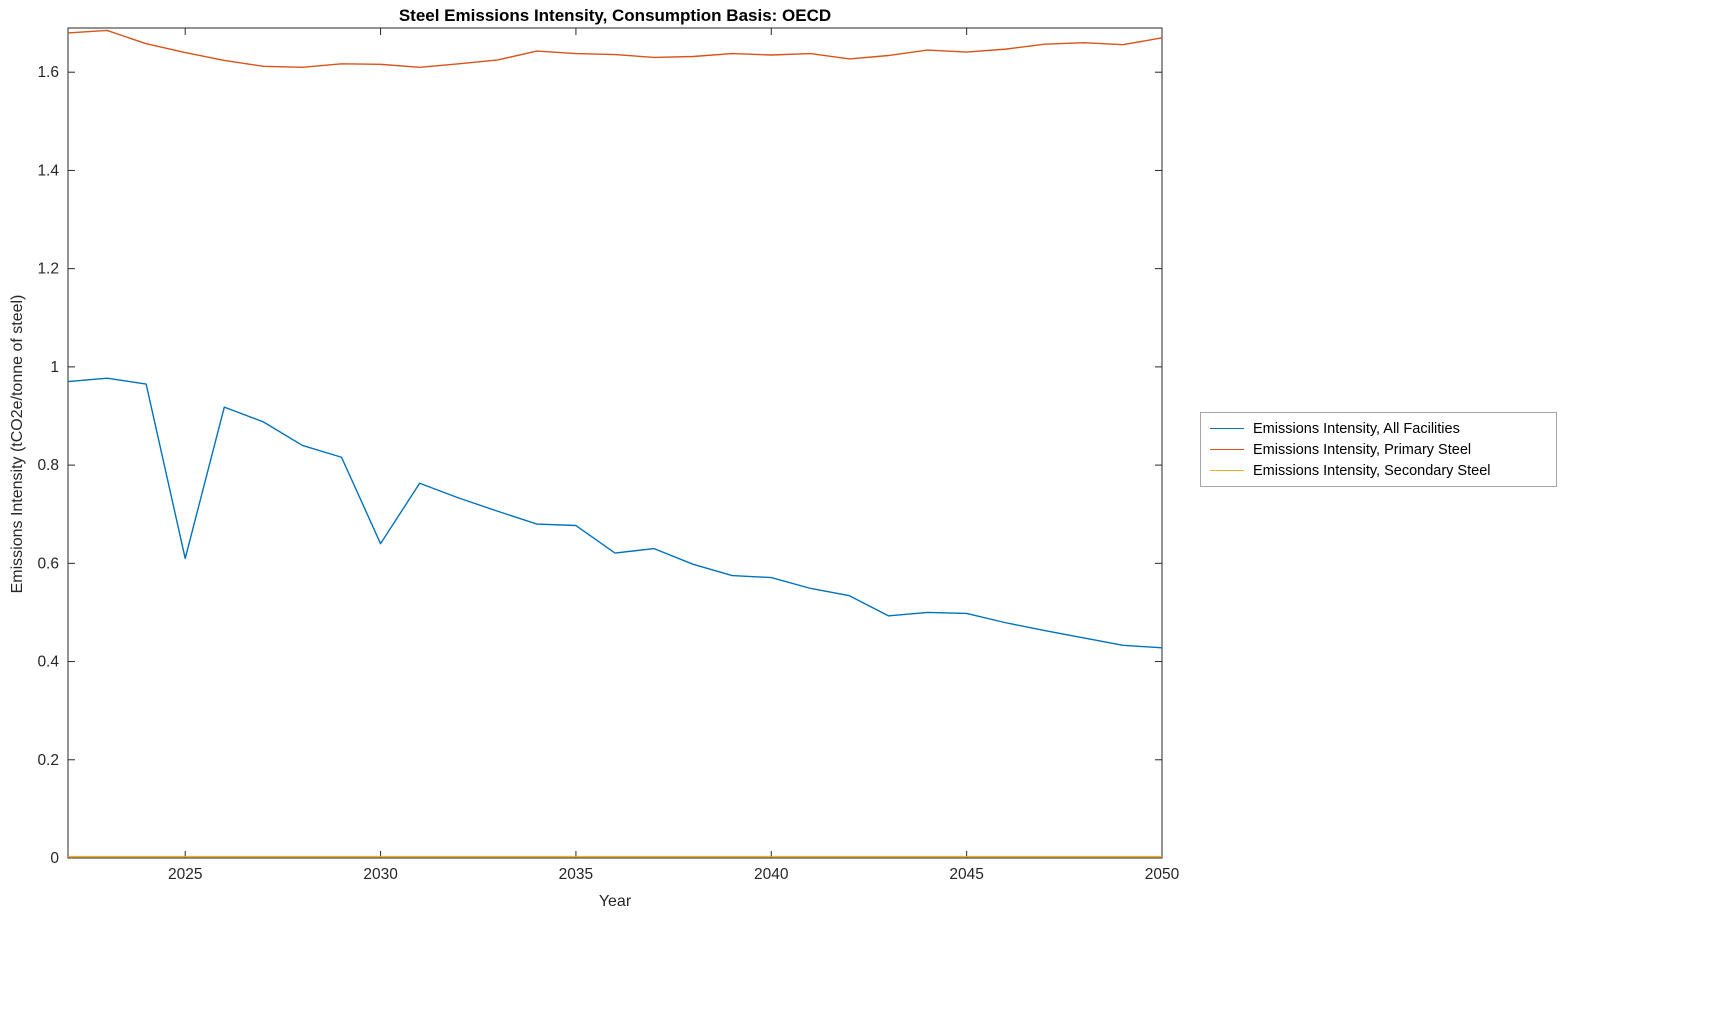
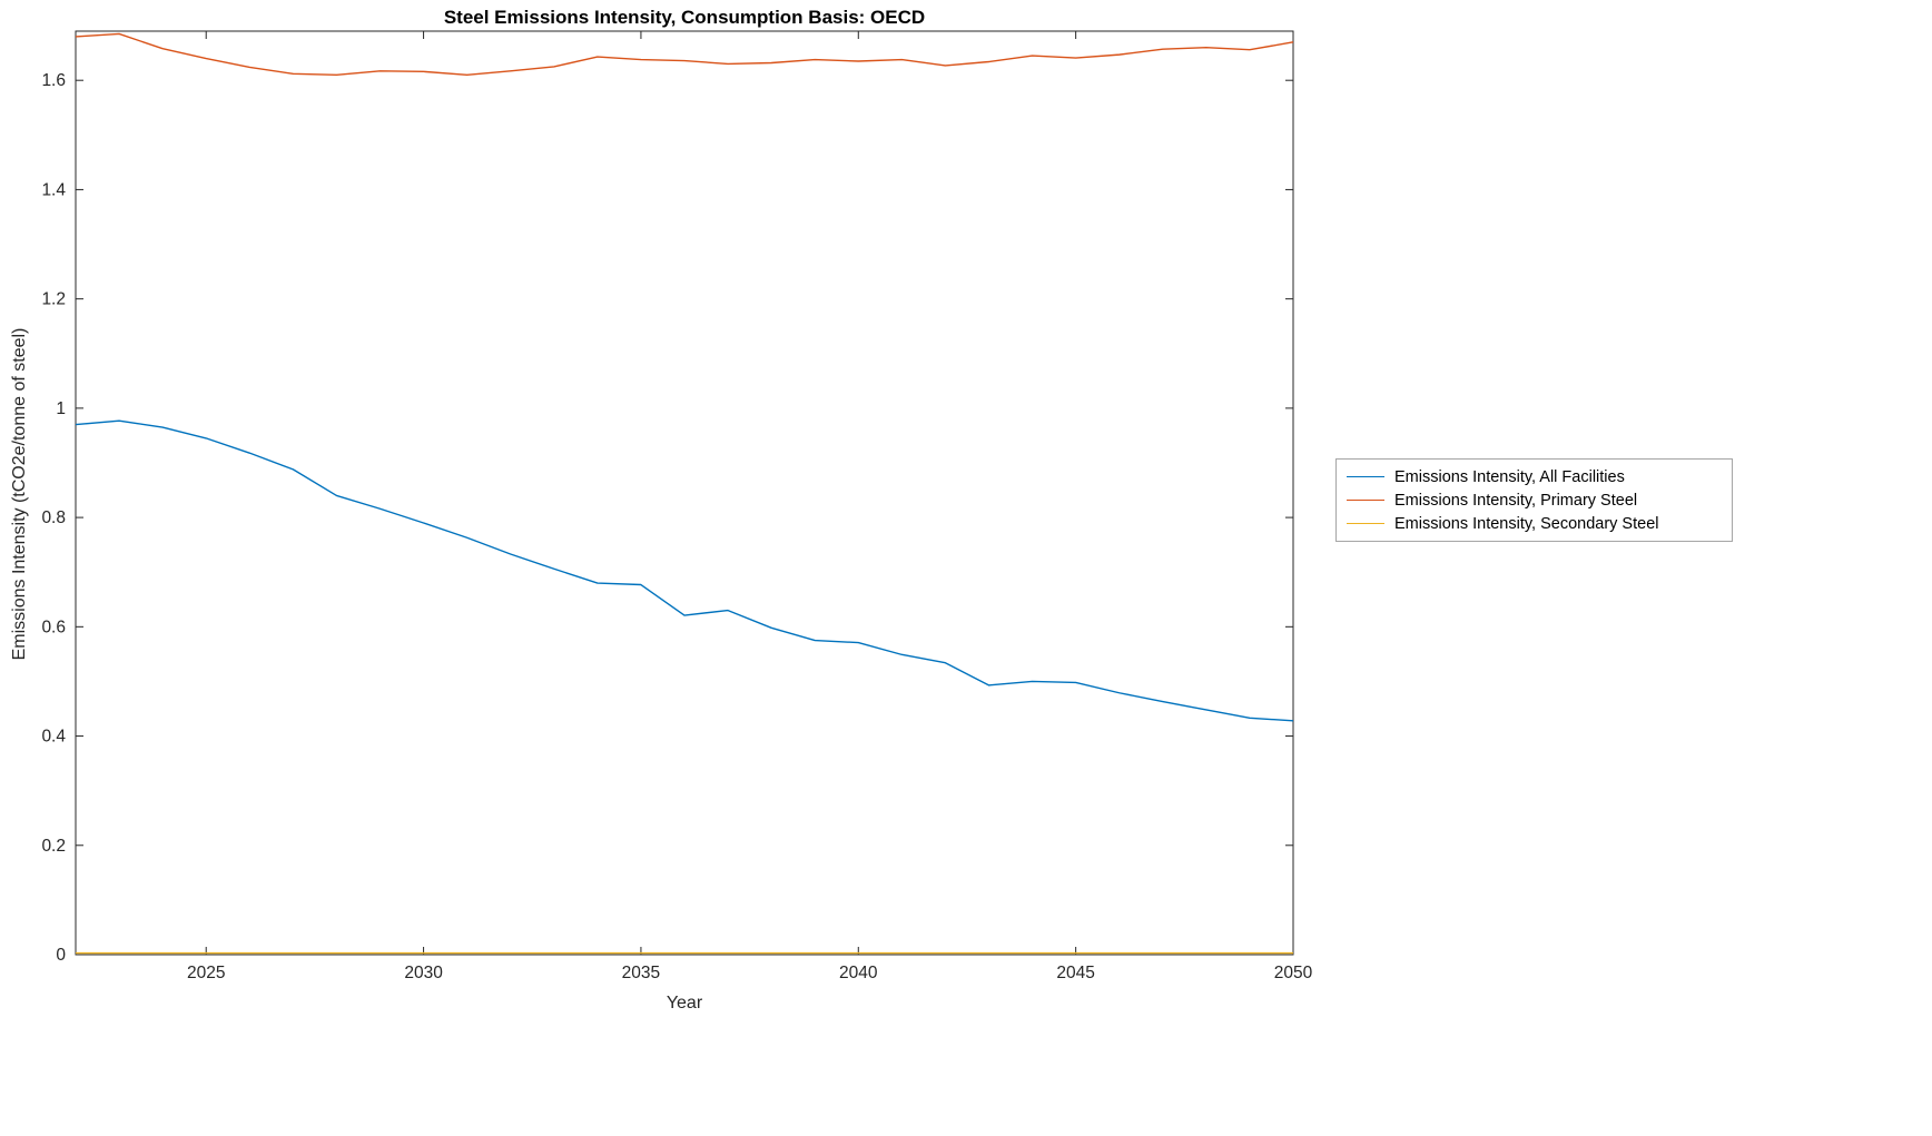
Emissions Intensity, All Facilities/2025: 0.61 -> 0.94
Emissions Intensity, All Facilities/2030: 0.64 -> 0.79
